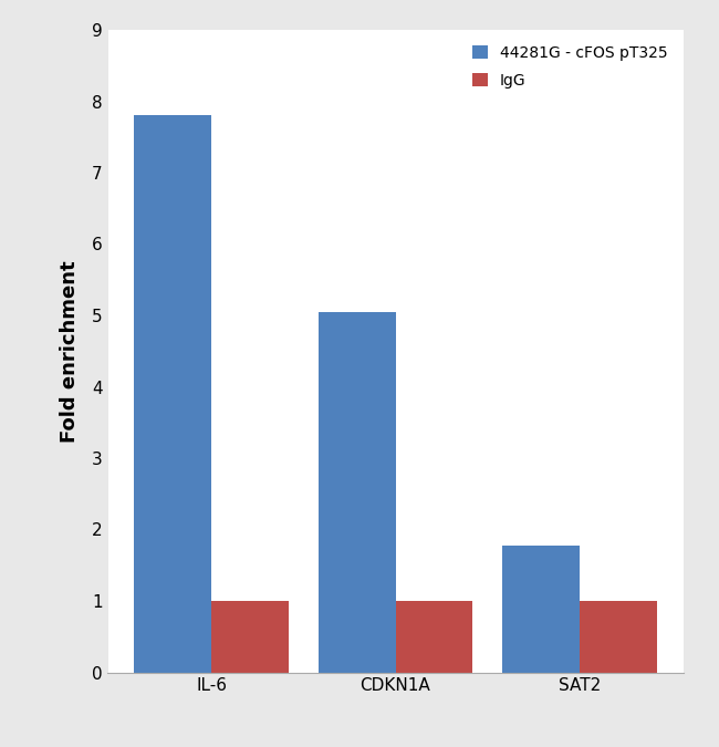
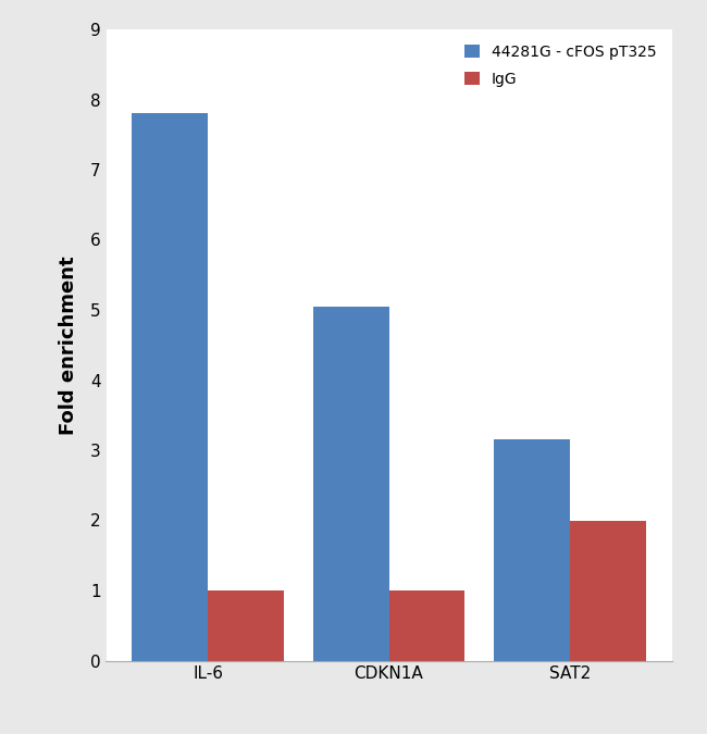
44281G - cFOS pT325/SAT2: 1.78 -> 3.16
IgG/SAT2: 1 -> 2
